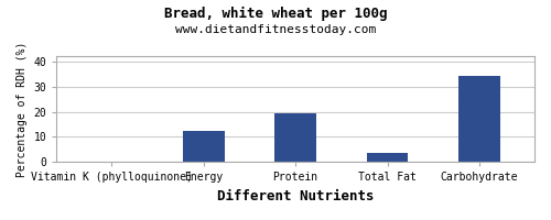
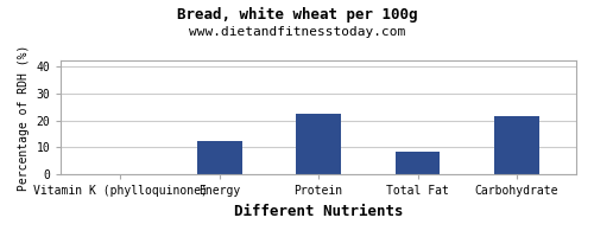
Protein: 19.5 -> 22.5
Total Fat: 3.5 -> 8.5
Carbohydrate: 34.0 -> 21.5
